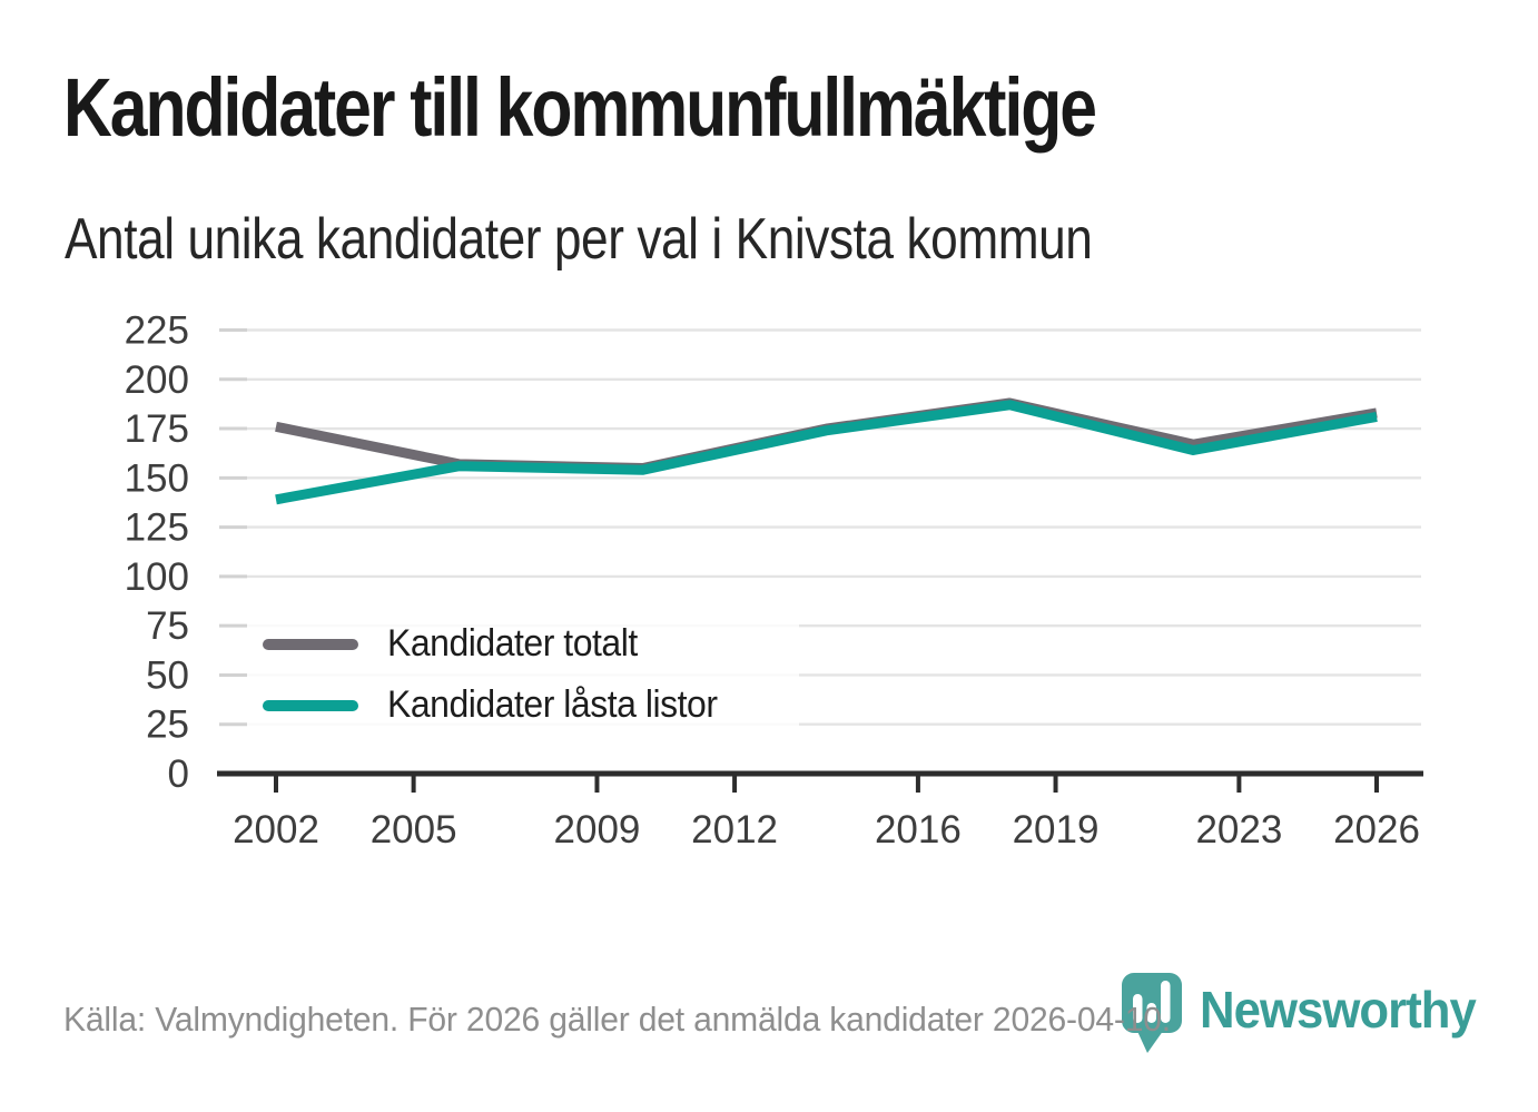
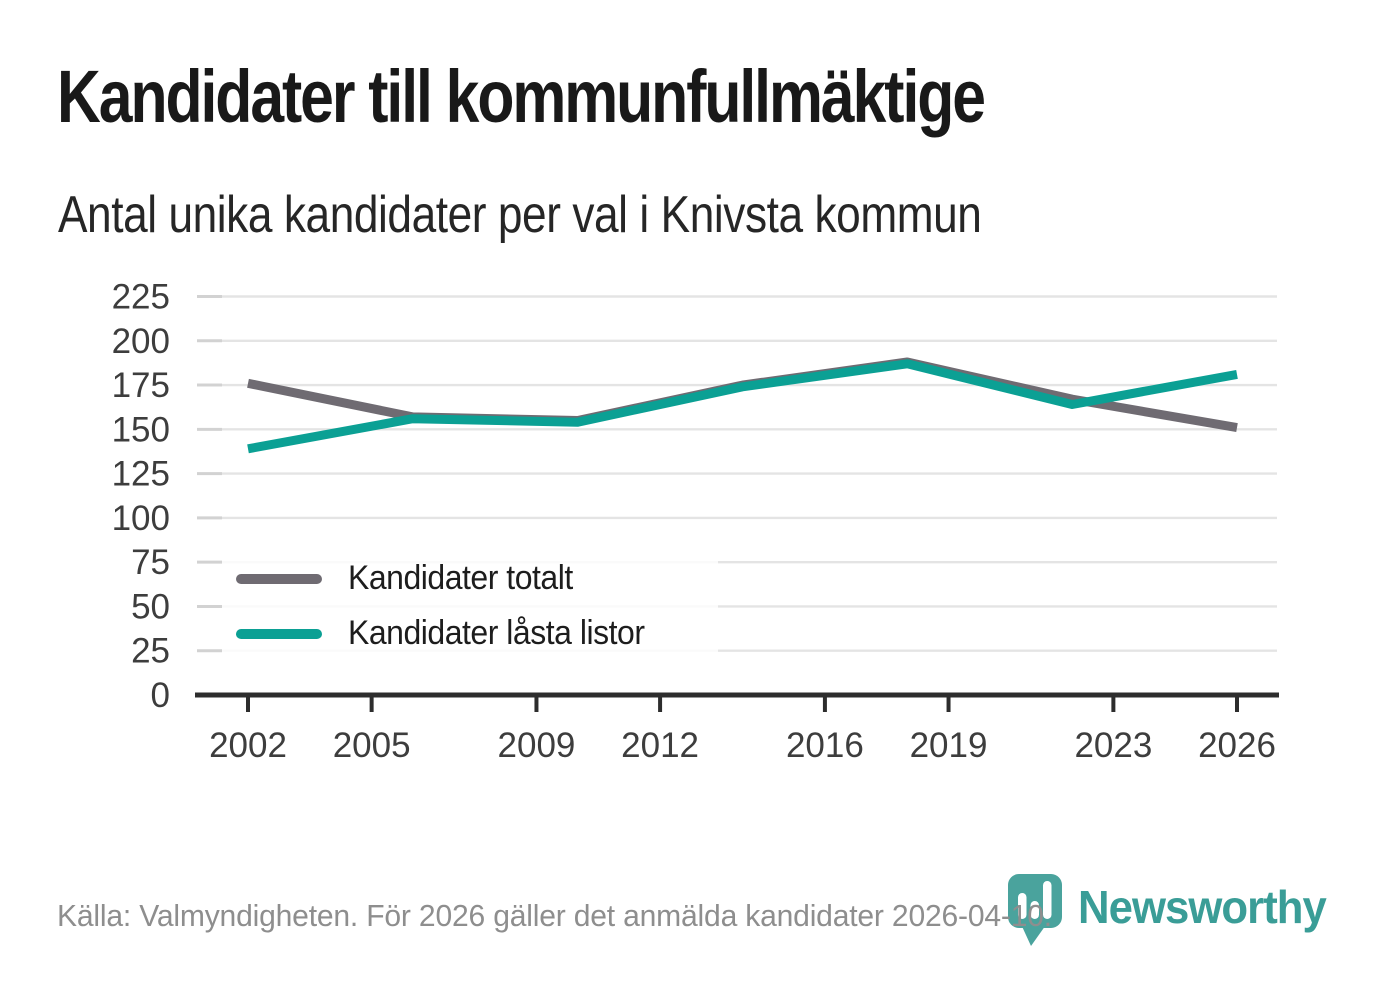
Kandidater totalt/2026: 183 -> 151
